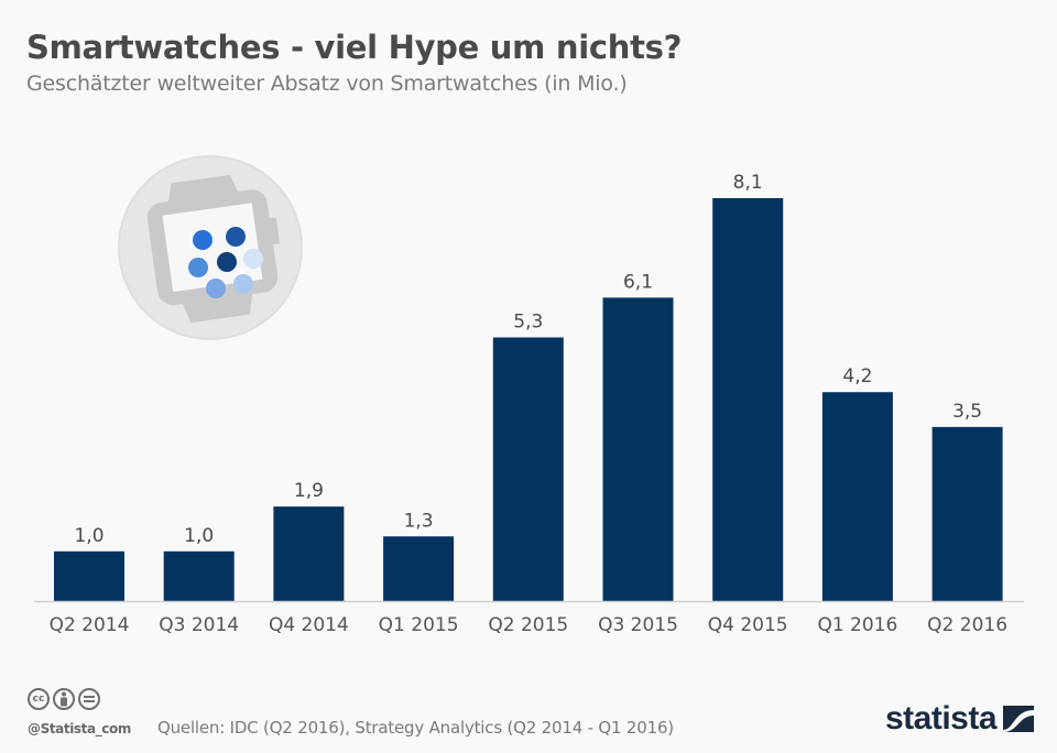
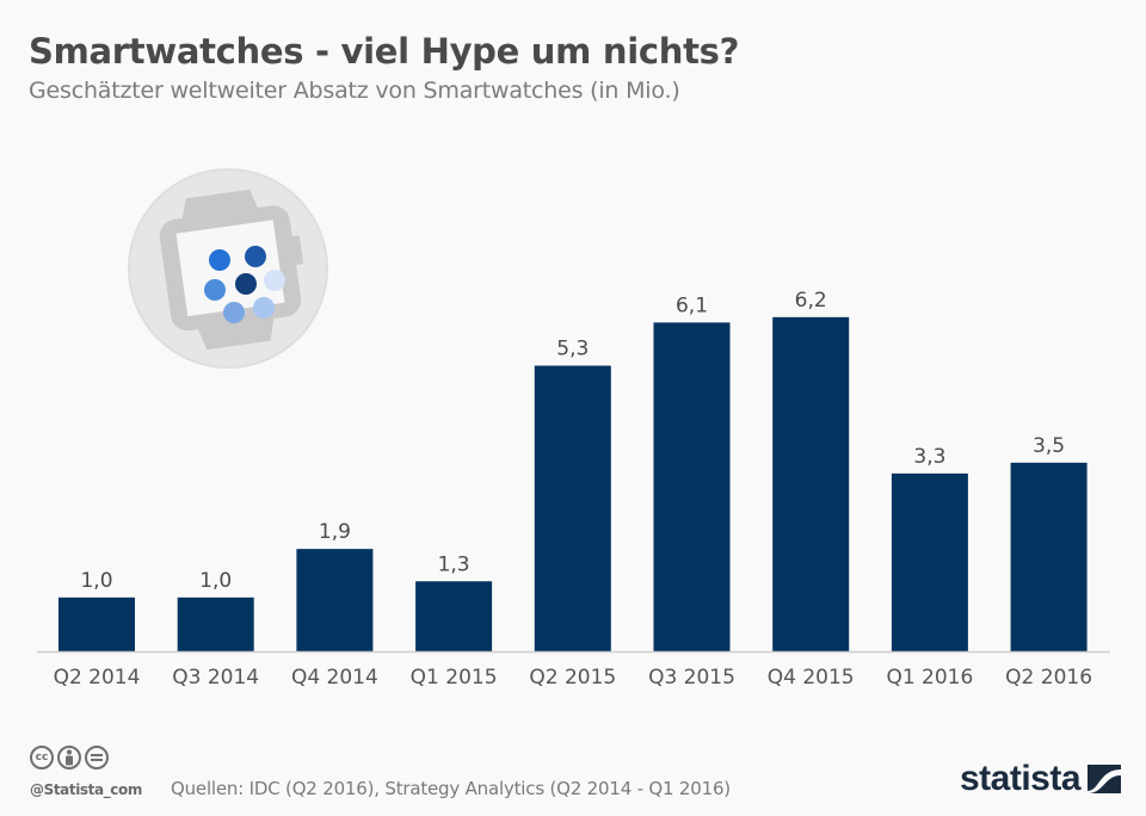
Q4 2015: 8,1 -> 6,2
Q1 2016: 4,2 -> 3,3
